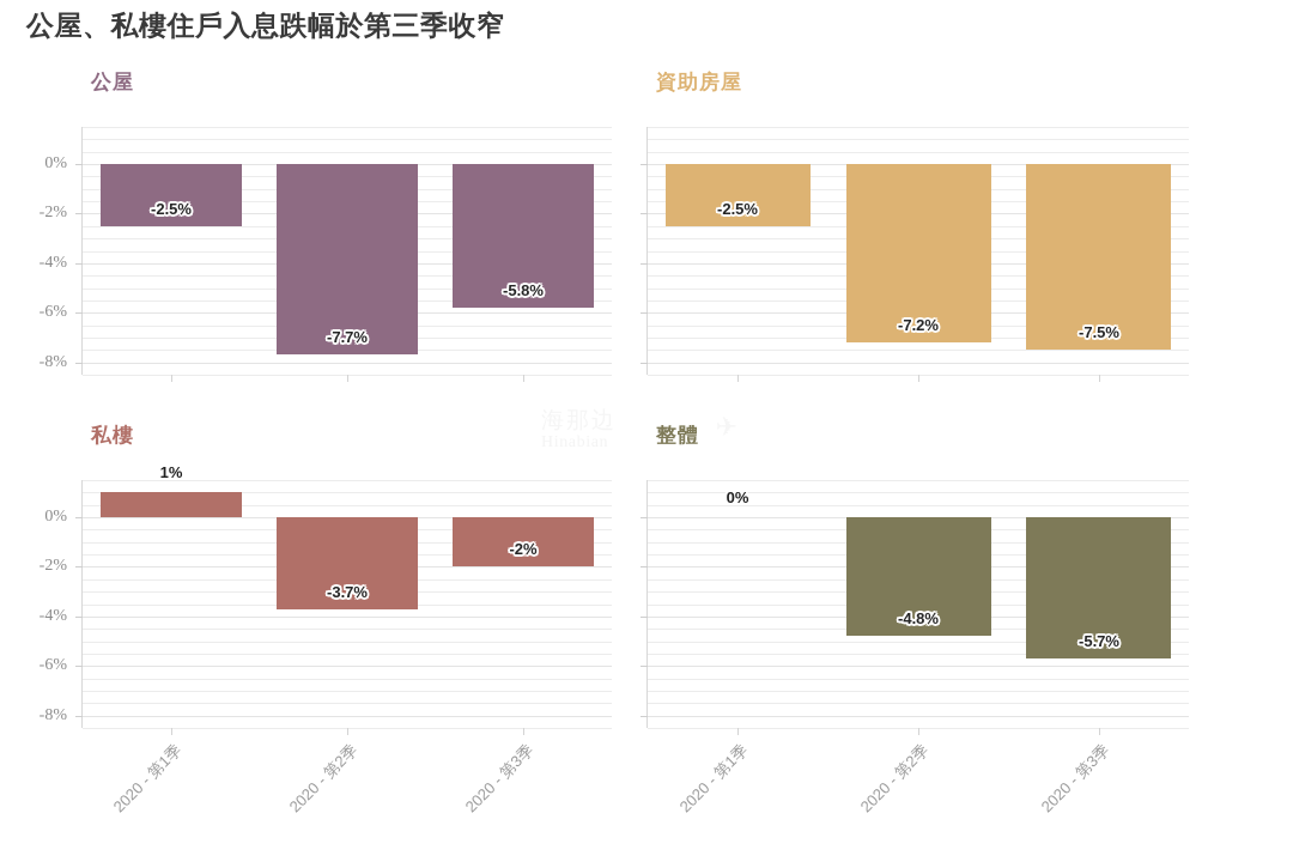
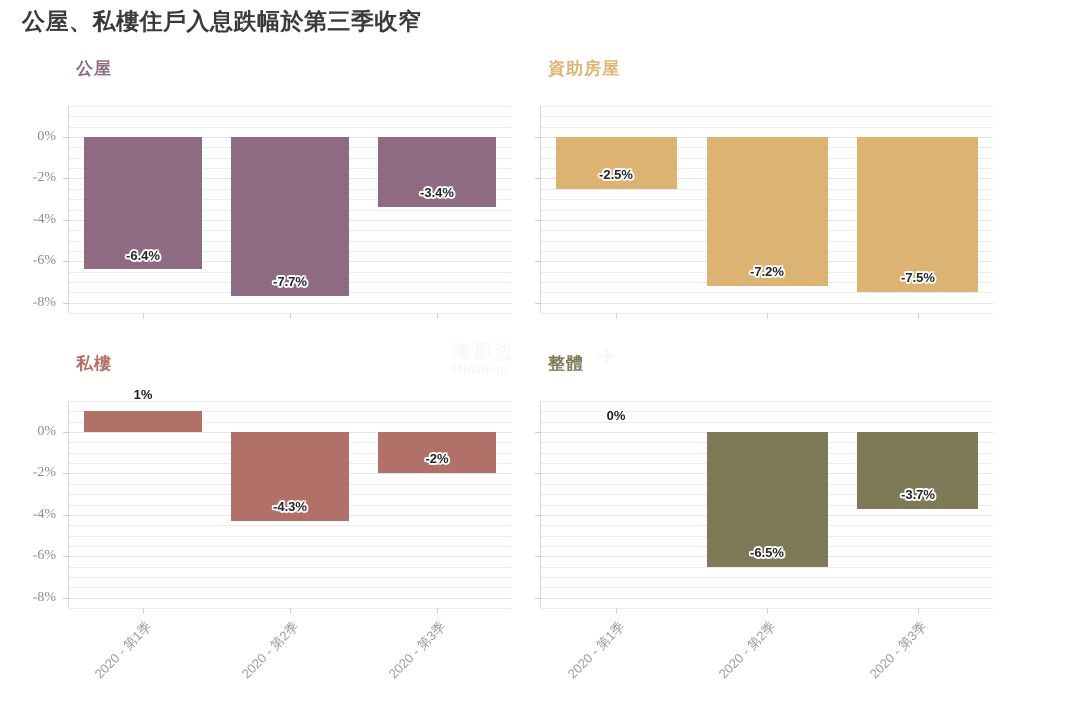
公屋/2020 - 第1季: -2.5% -> -6.4%
公屋/2020 - 第3季: -5.8% -> -3.4%
私樓/2020 - 第2季: -3.7% -> -4.3%
整體/2020 - 第2季: -4.8% -> -6.5%
整體/2020 - 第3季: -5.7% -> -3.7%
